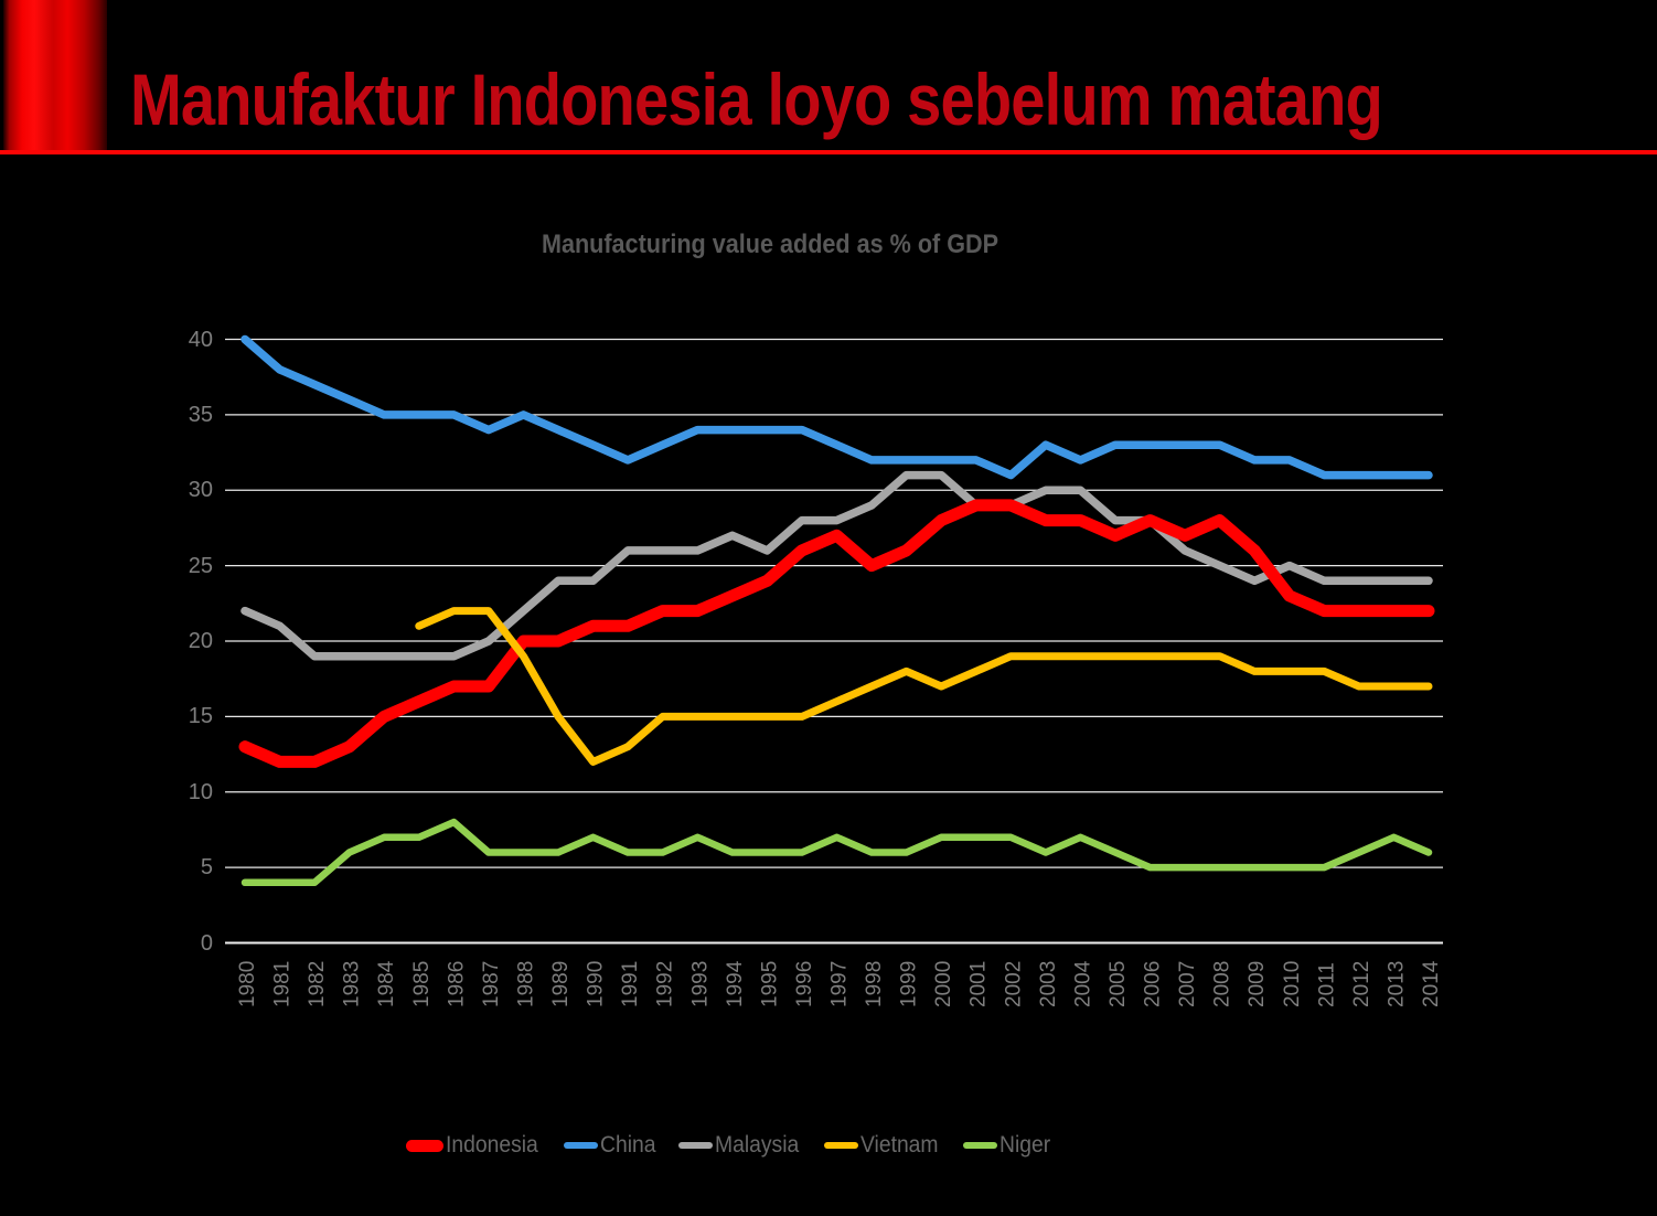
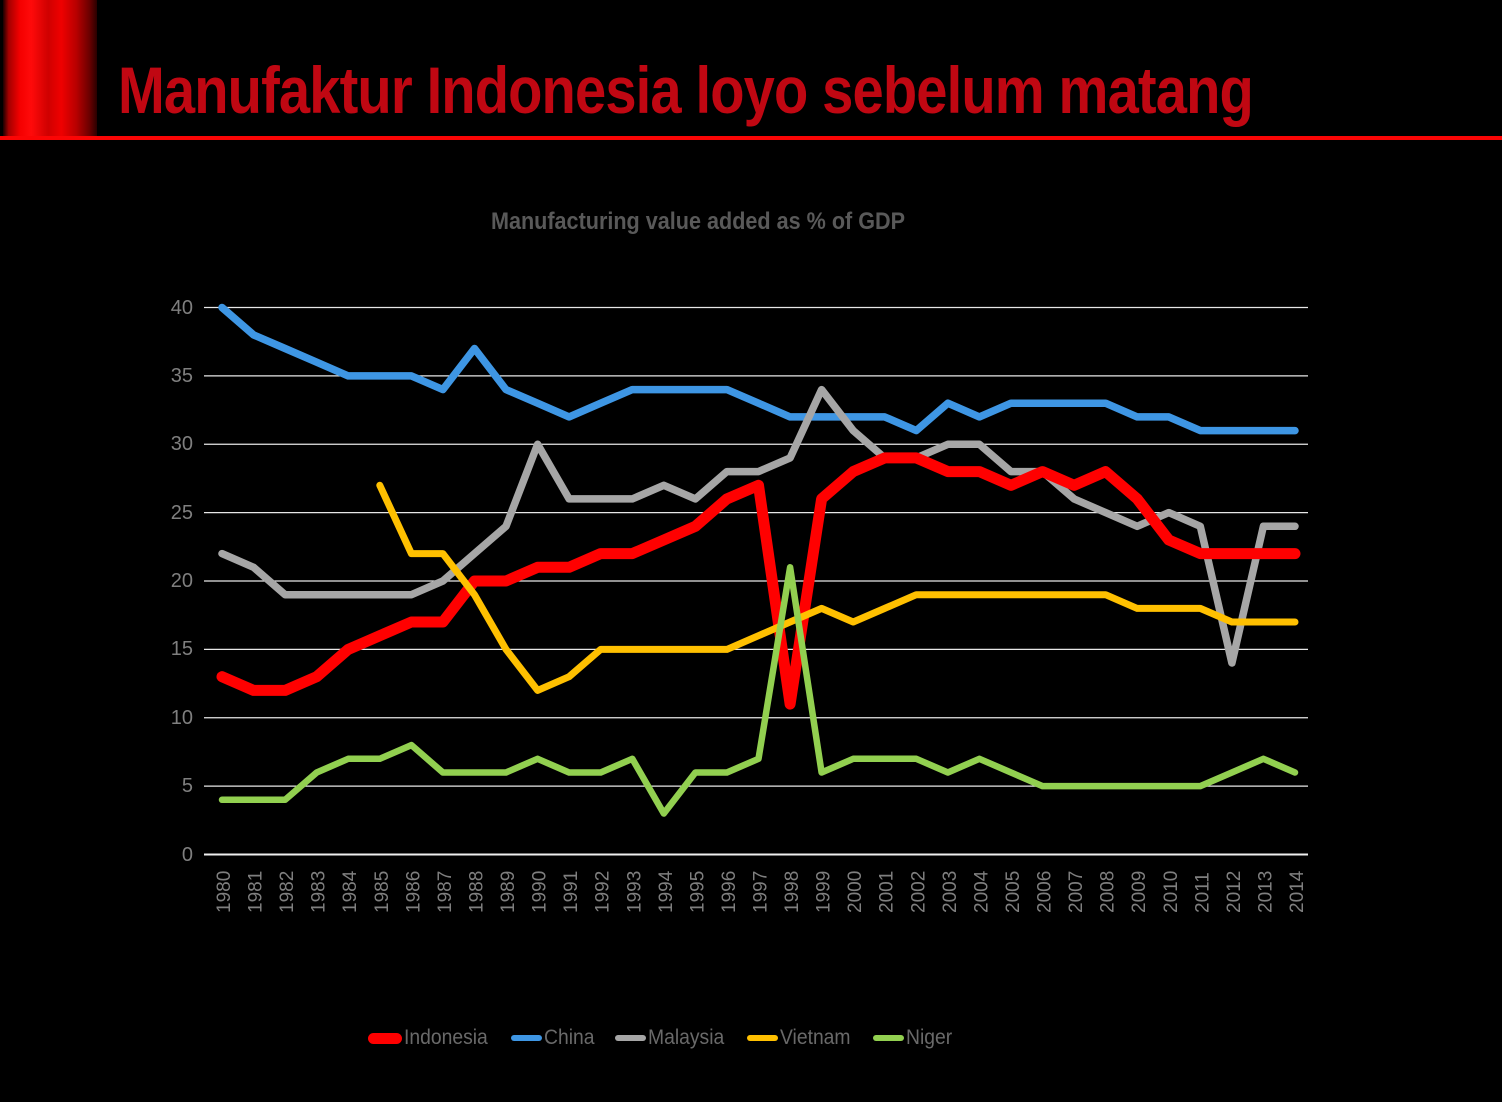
Vietnam/1985: 21 -> 27
China/1988: 35 -> 37
Malaysia/1990: 24 -> 30
Niger/1994: 6 -> 3
Indonesia/1998: 25 -> 11
Niger/1998: 6 -> 21
Malaysia/1999: 31 -> 34
Malaysia/2012: 24 -> 14
